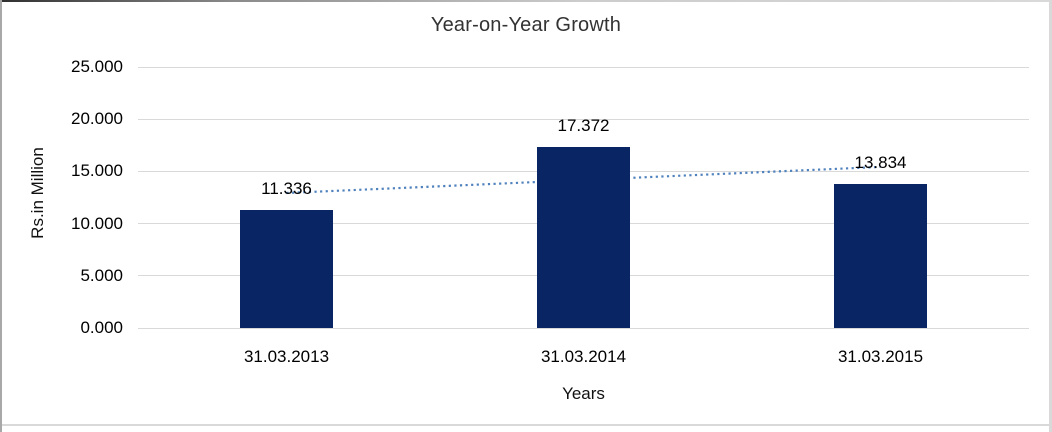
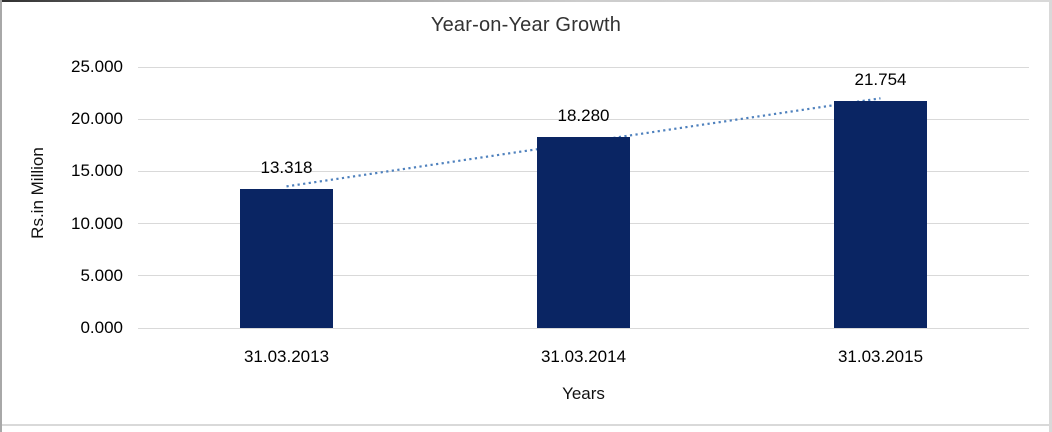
31.03.2013: 11.336 -> 13.318
31.03.2014: 17.372 -> 18.280
31.03.2015: 13.834 -> 21.754
